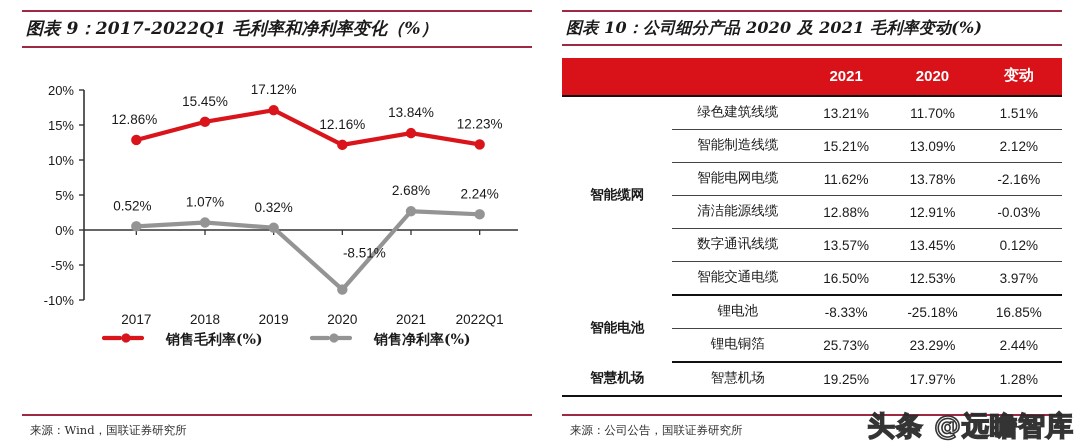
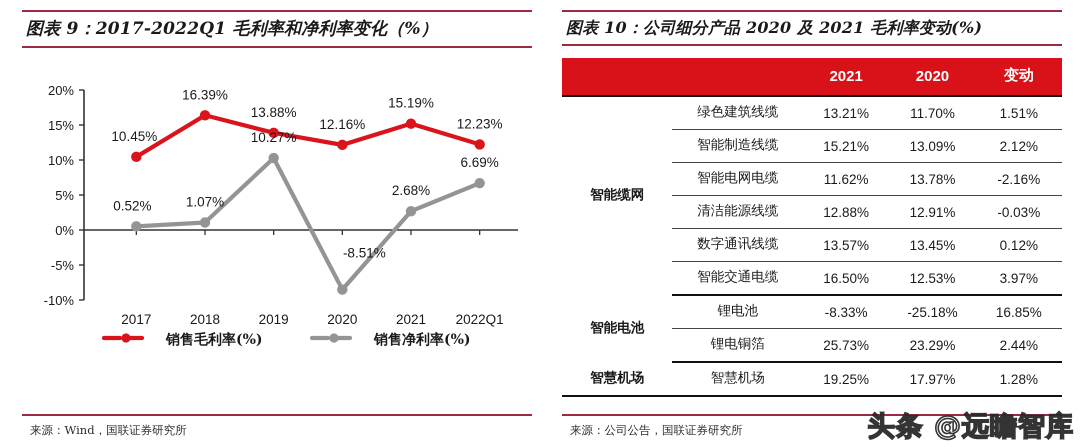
销售毛利率(%)/2017: 12.86% -> 10.45%
销售毛利率(%)/2018: 15.45% -> 16.39%
销售毛利率(%)/2019: 17.12% -> 13.88%
销售净利率(%)/2019: 0.32% -> 10.27%
销售毛利率(%)/2021: 13.84% -> 15.19%
销售净利率(%)/2022Q1: 2.24% -> 6.69%
